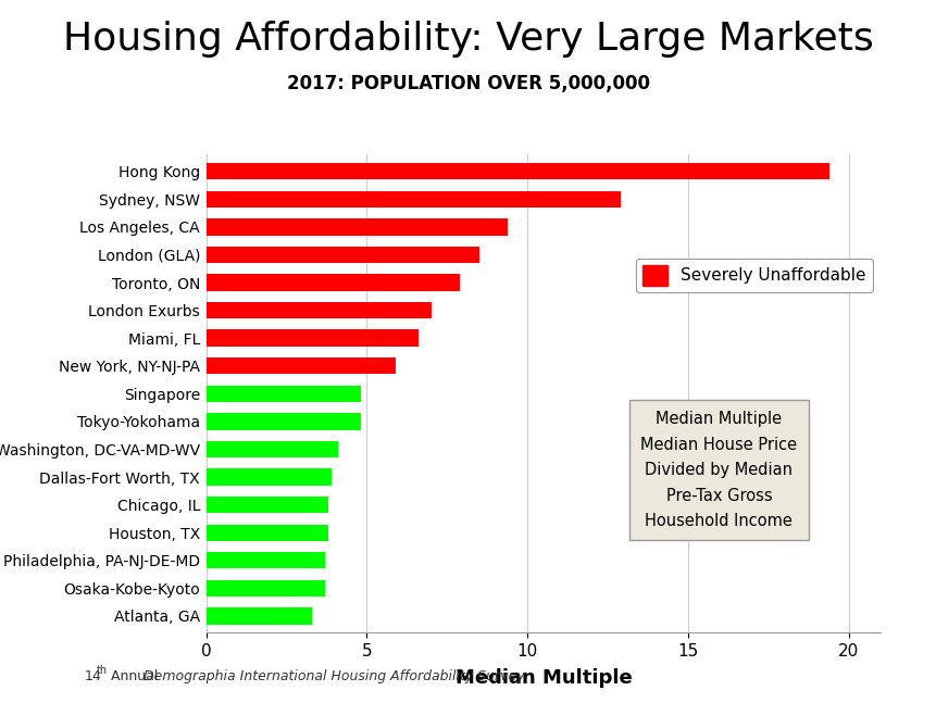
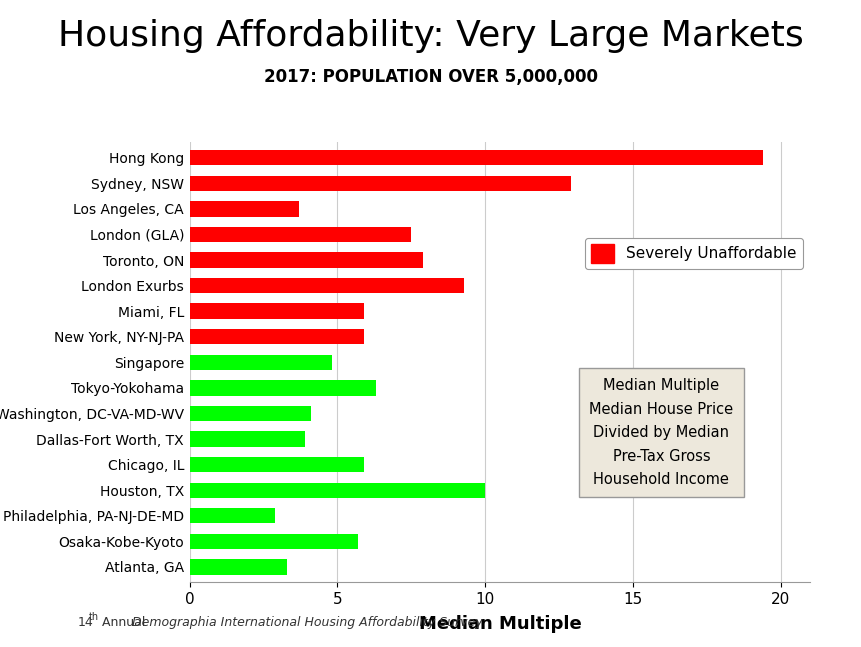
Los Angeles, CA: 9.4 -> 3.7
London (GLA): 8.5 -> 7.5
London Exurbs: 7.0 -> 9.3
Miami, FL: 6.6 -> 5.9
Tokyo-Yokohama: 4.8 -> 6.3
Chicago, IL: 3.8 -> 5.9
Houston, TX: 3.8 -> 10.0
Philadelphia, PA-NJ-DE-MD: 3.7 -> 2.9
Osaka-Kobe-Kyoto: 3.7 -> 5.7
